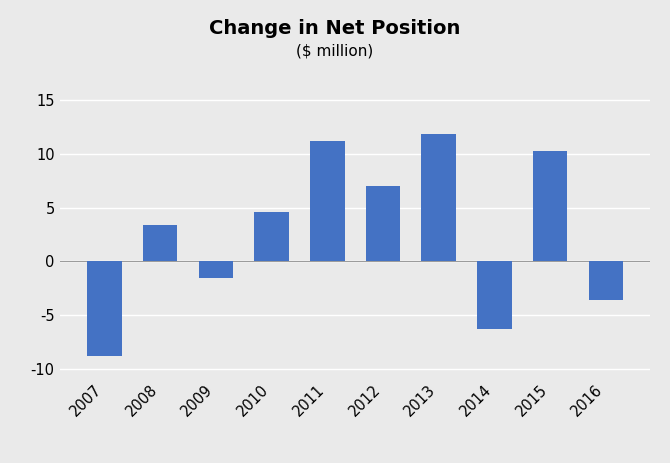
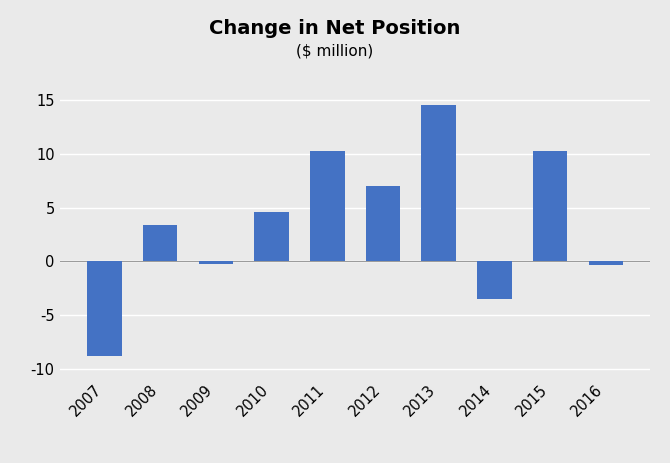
2009: -1.5 -> -0.2
2011: 11.2 -> 10.3
2013: 11.9 -> 14.6
2014: -6.3 -> -3.5
2016: -3.6 -> -0.3
